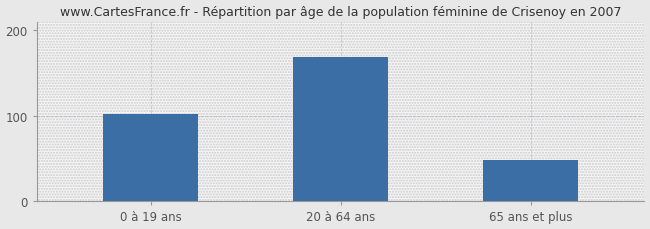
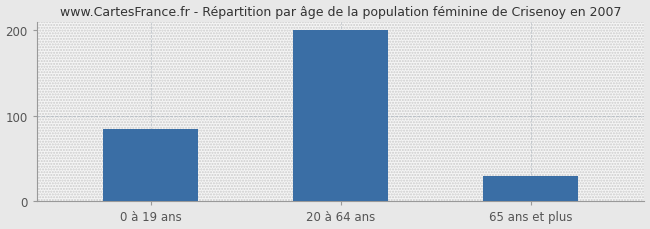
0 à 19 ans: 102 -> 85
20 à 64 ans: 168 -> 200
65 ans et plus: 48 -> 30
